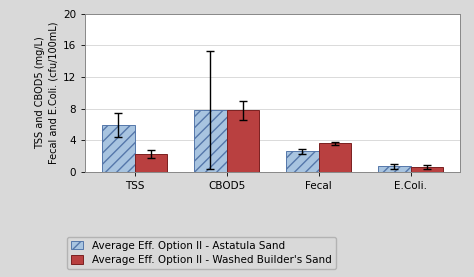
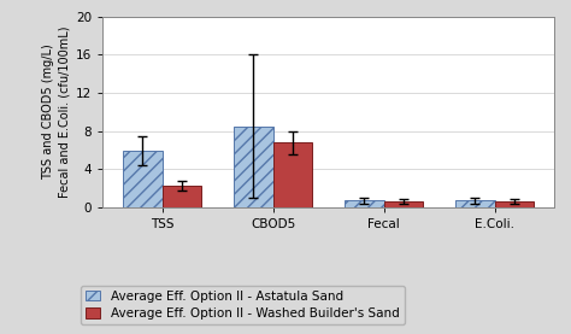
Average Eff. Option II - Astatula Sand/CBOD5: 7.8 -> 8.5
Average Eff. Option II - Washed Builder's Sand/CBOD5: 7.8 -> 6.8
Average Eff. Option II - Astatula Sand/Fecal: 2.6 -> 0.7
Average Eff. Option II - Washed Builder's Sand/Fecal: 3.6 -> 0.6
